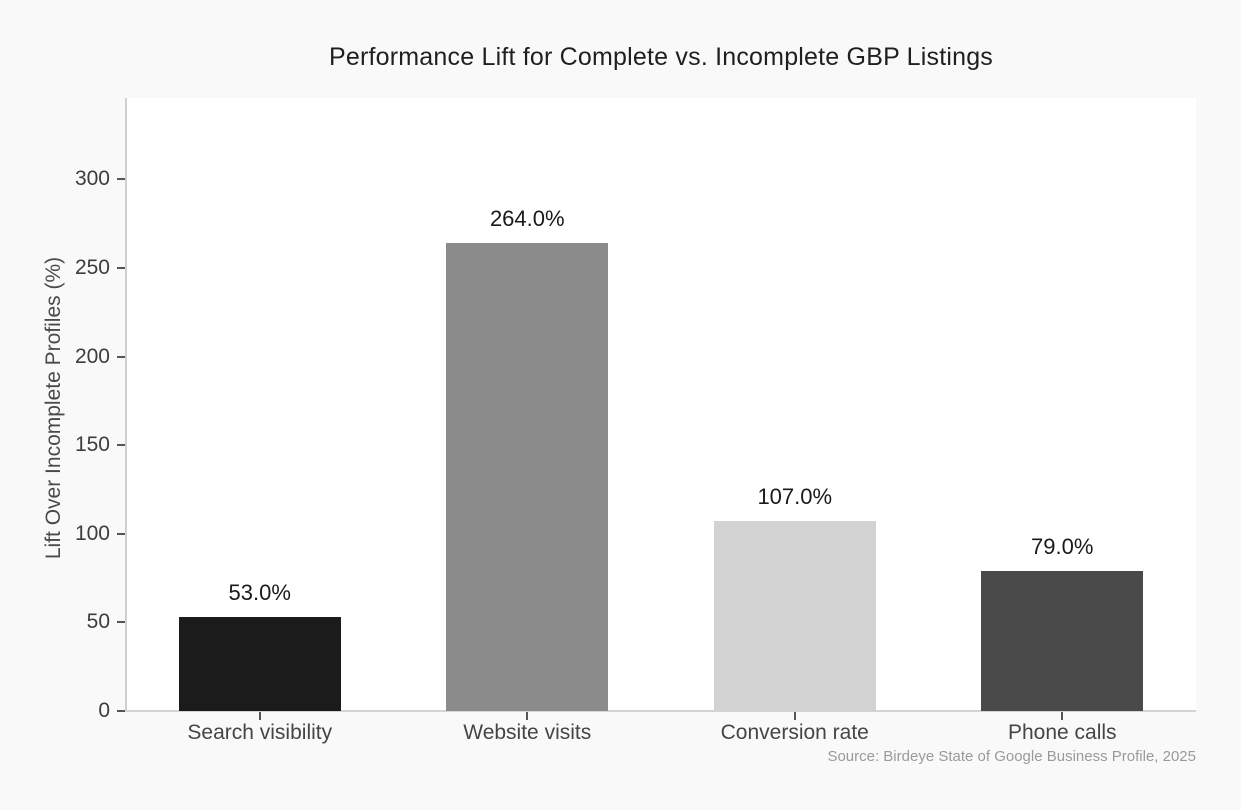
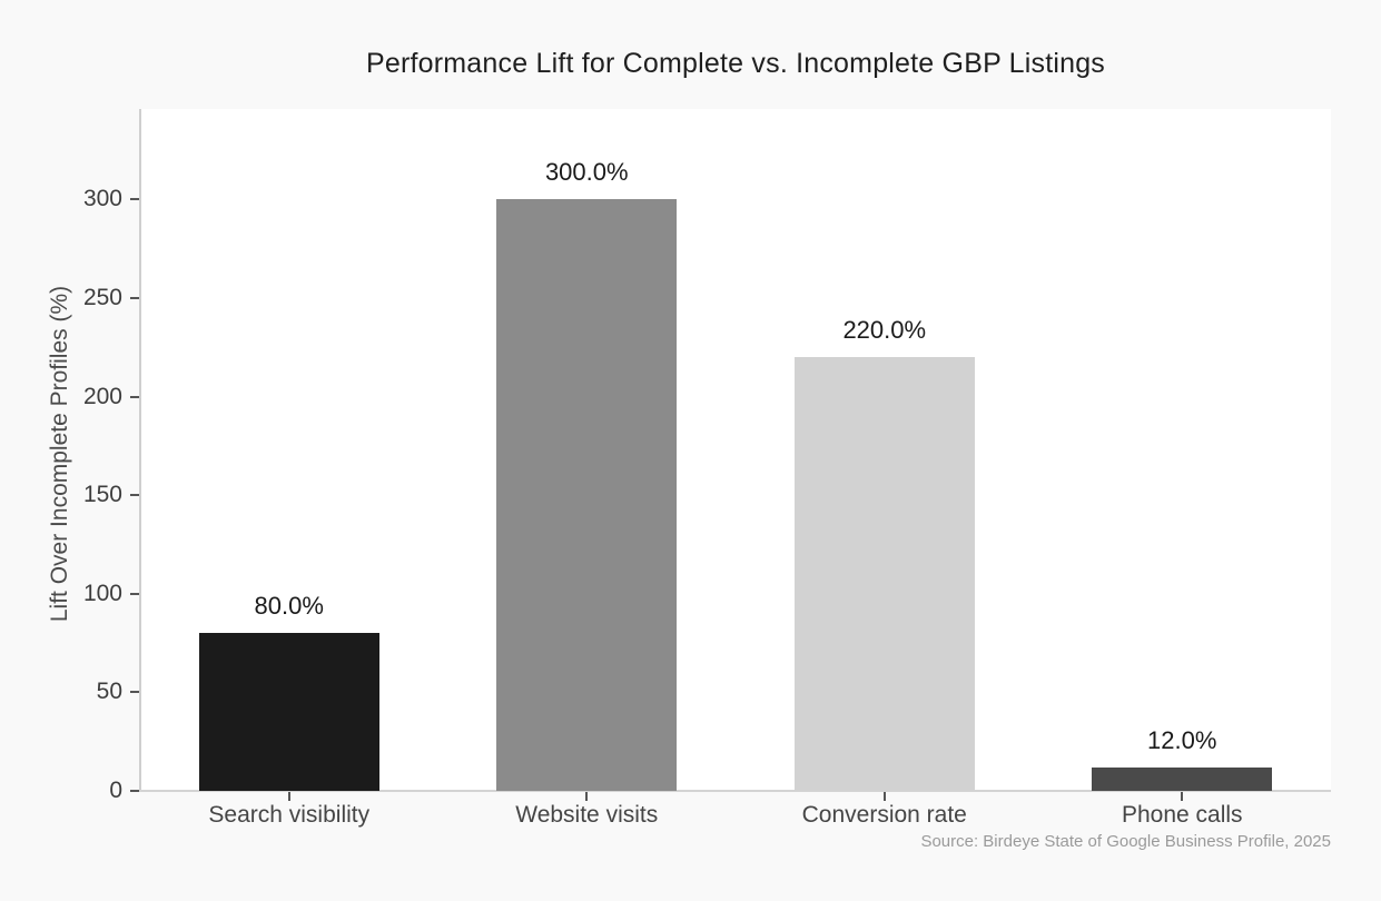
Search visibility: 53.0% -> 80.0%
Website visits: 264.0% -> 300.0%
Conversion rate: 107.0% -> 220.0%
Phone calls: 79.0% -> 12.0%
